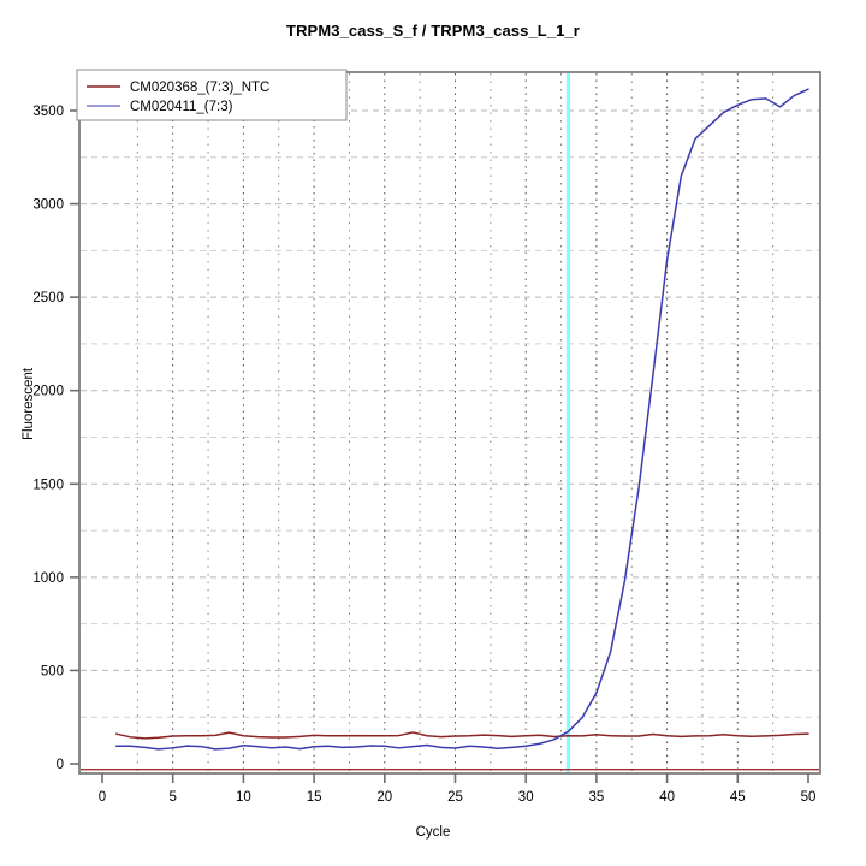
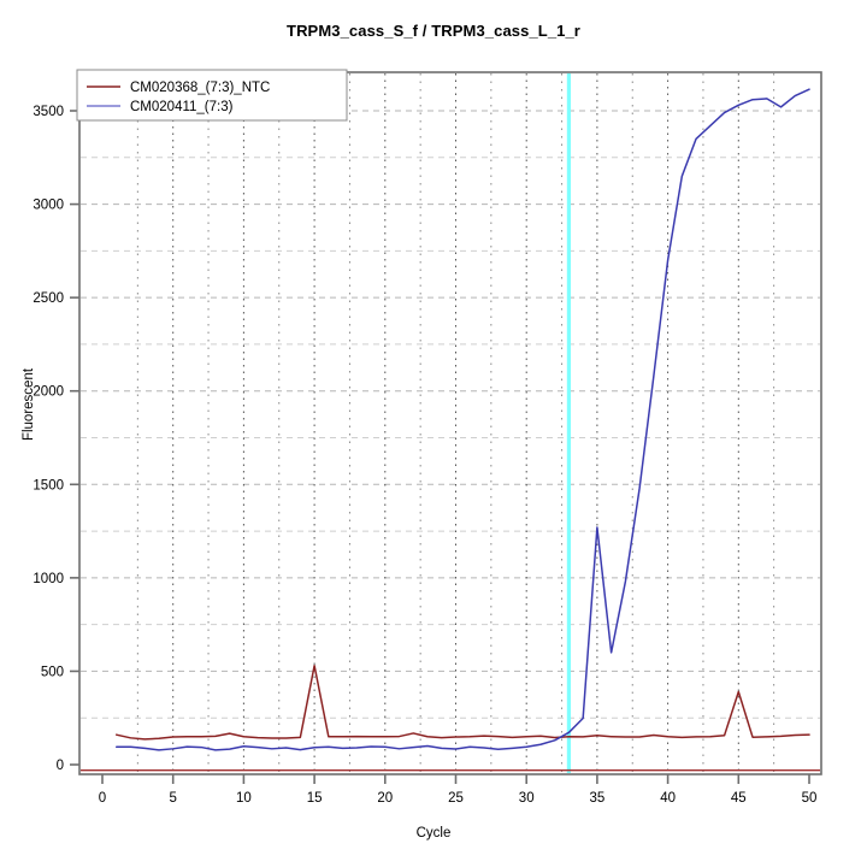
CM020368_(7:3)_NTC/15: 150 -> 530
CM020411_(7:3)/35: 380 -> 1270
CM020368_(7:3)_NTC/45: 150 -> 390
